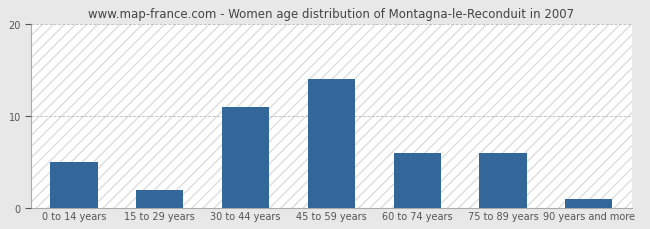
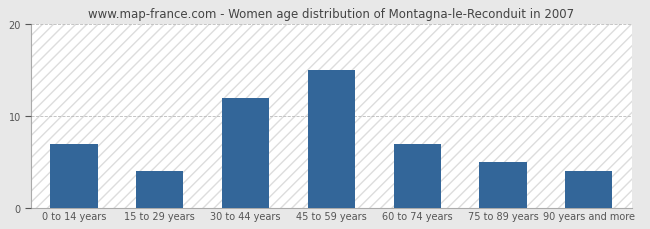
0 to 14 years: 5 -> 7
15 to 29 years: 2 -> 4
30 to 44 years: 11 -> 12
45 to 59 years: 14 -> 15
60 to 74 years: 6 -> 7
75 to 89 years: 6 -> 5
90 years and more: 1 -> 4
